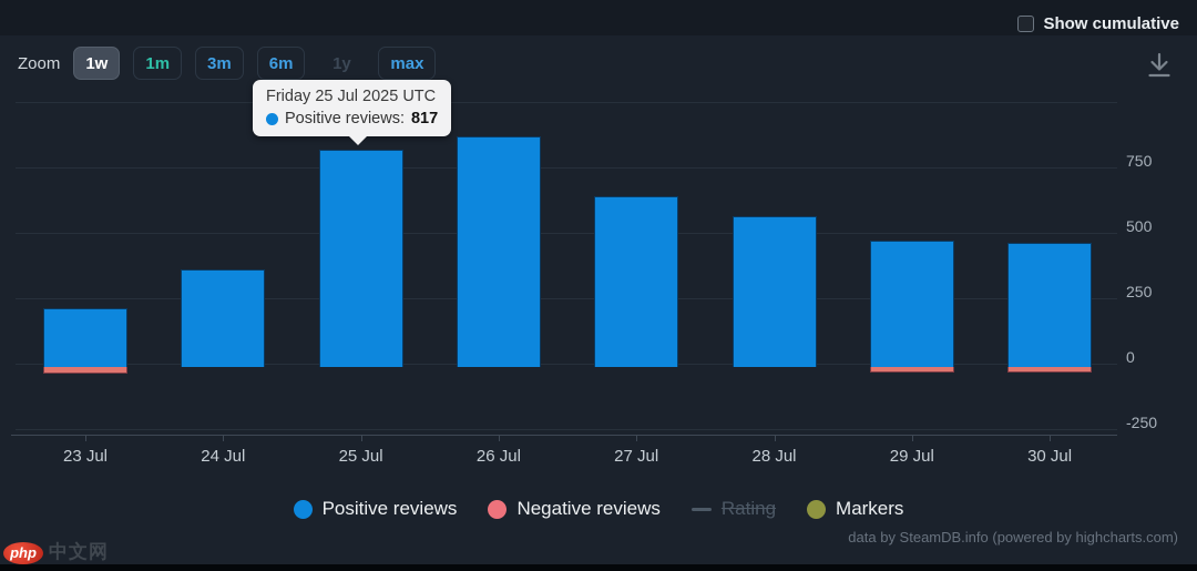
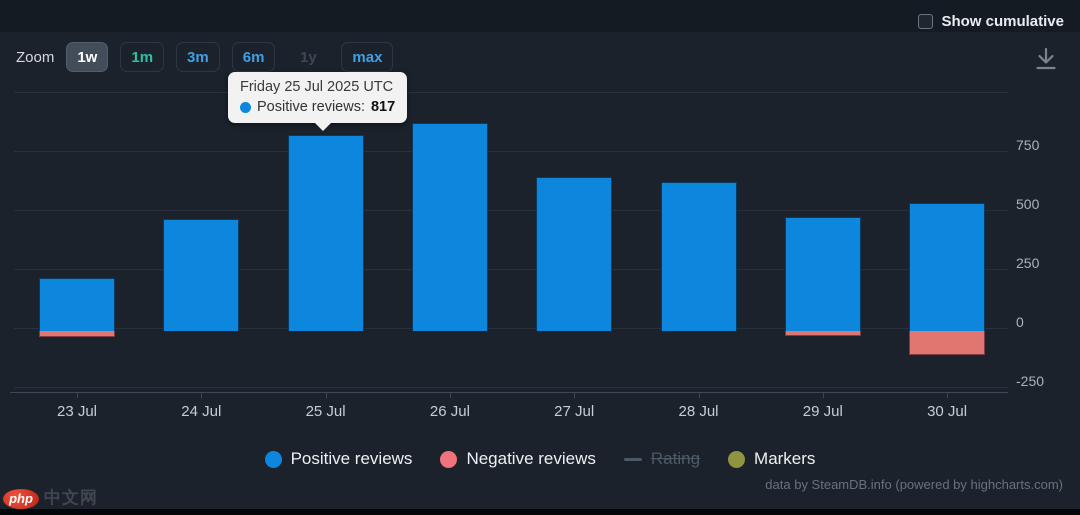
Positive reviews/24 Jul: 360 -> 460
Positive reviews/28 Jul: 560 -> 620
Positive reviews/30 Jul: 460 -> 530
Negative reviews/30 Jul: -20 -> -100
